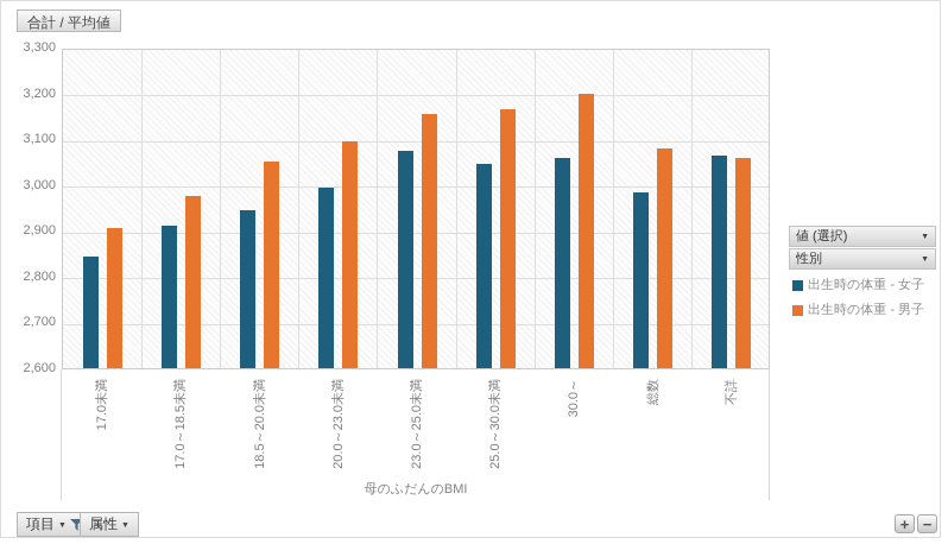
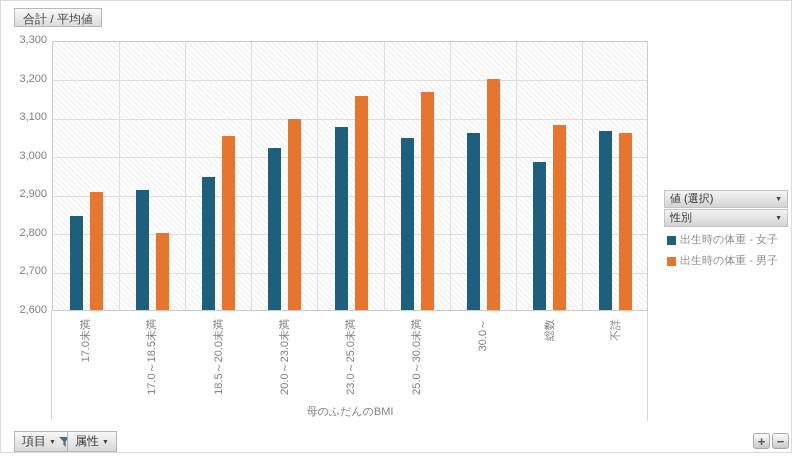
出生時の体重 - 男子/17.0～18.5未満: 2980 -> 2800
出生時の体重 - 女子/20.0～23.0未満: 3000 -> 3020
